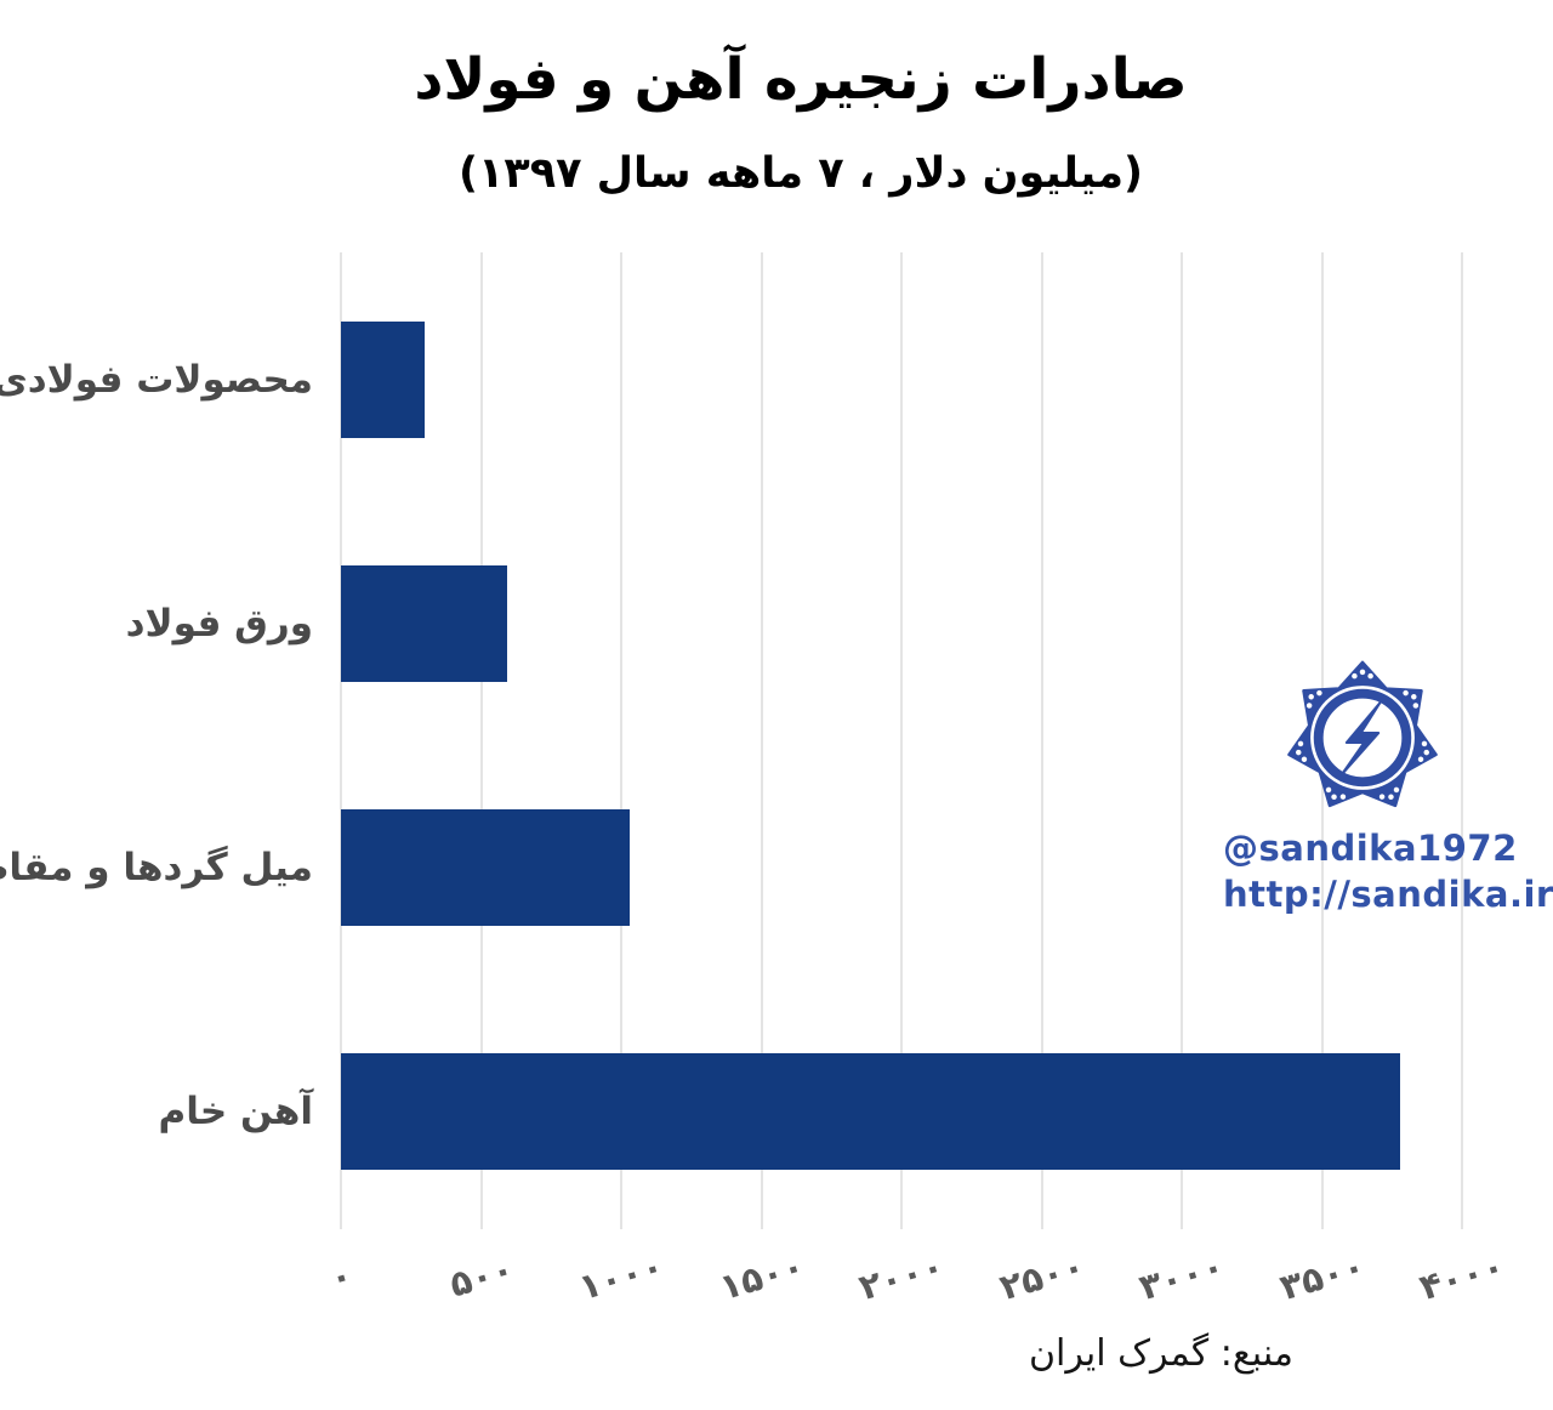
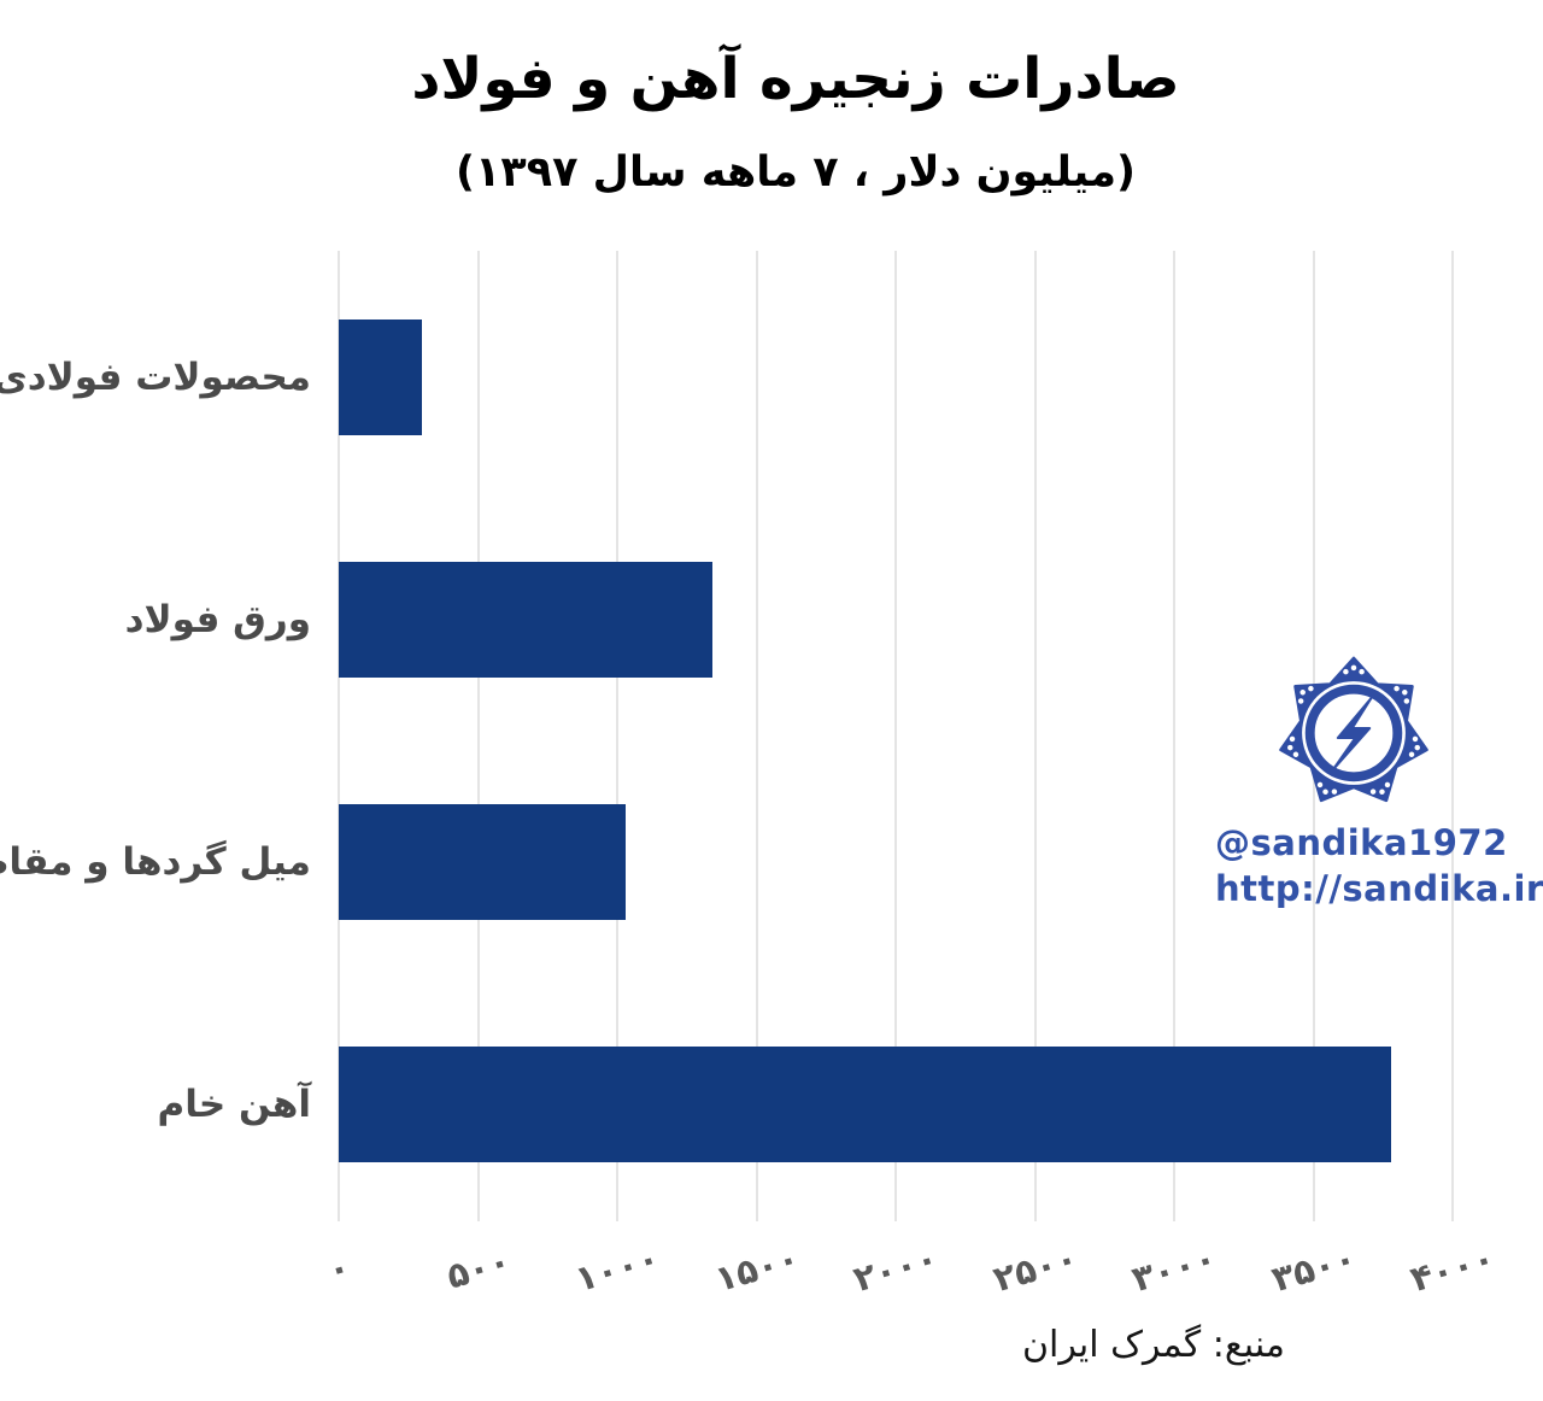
ورق فولاد: 600 -> 1340
